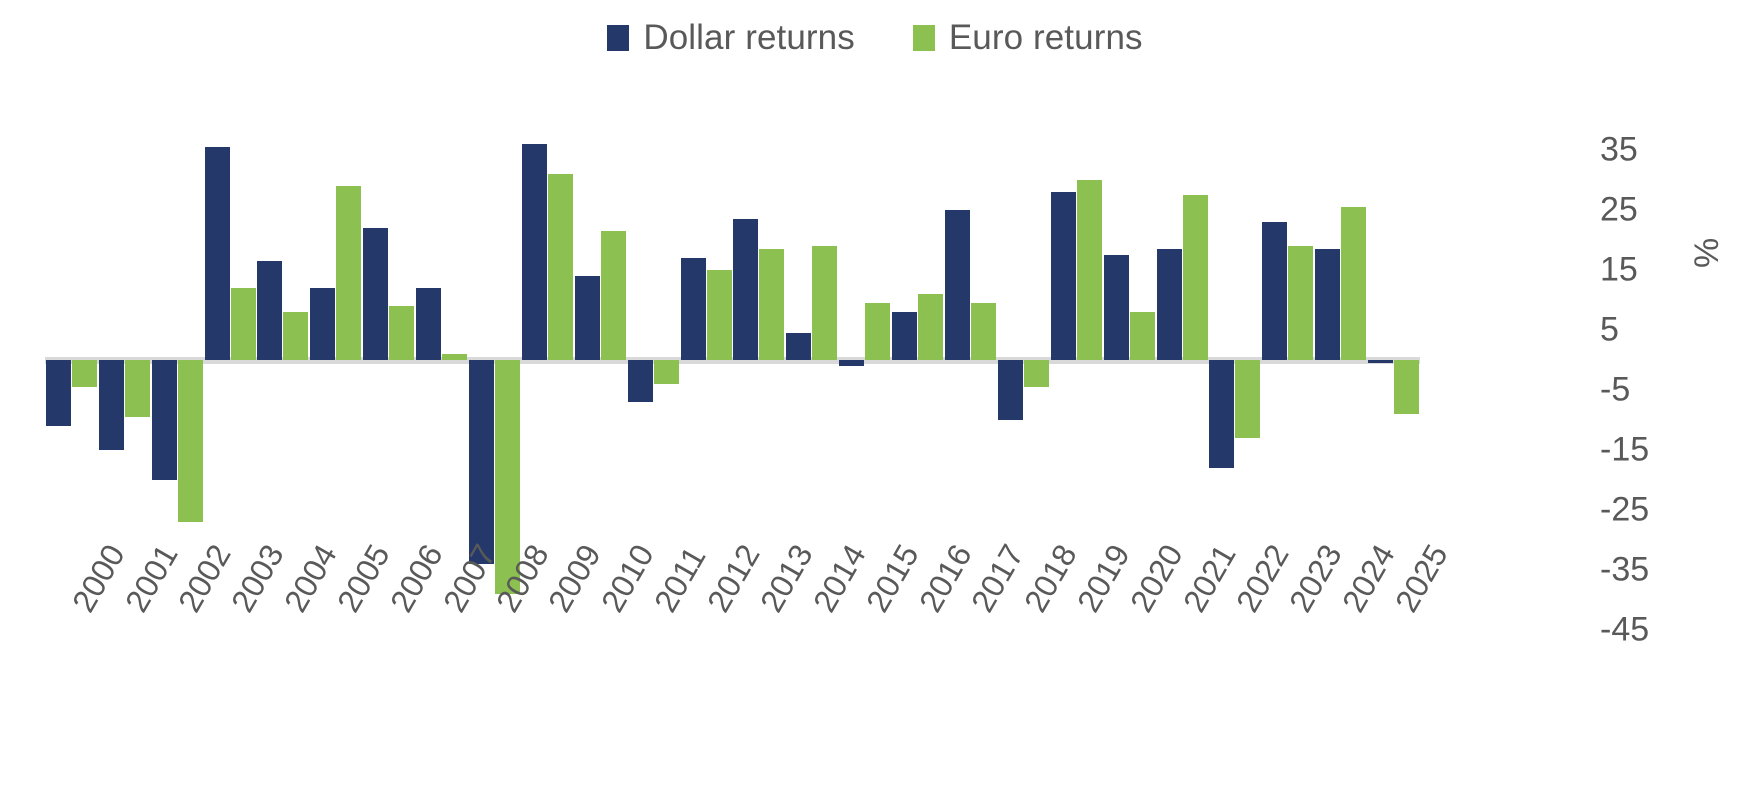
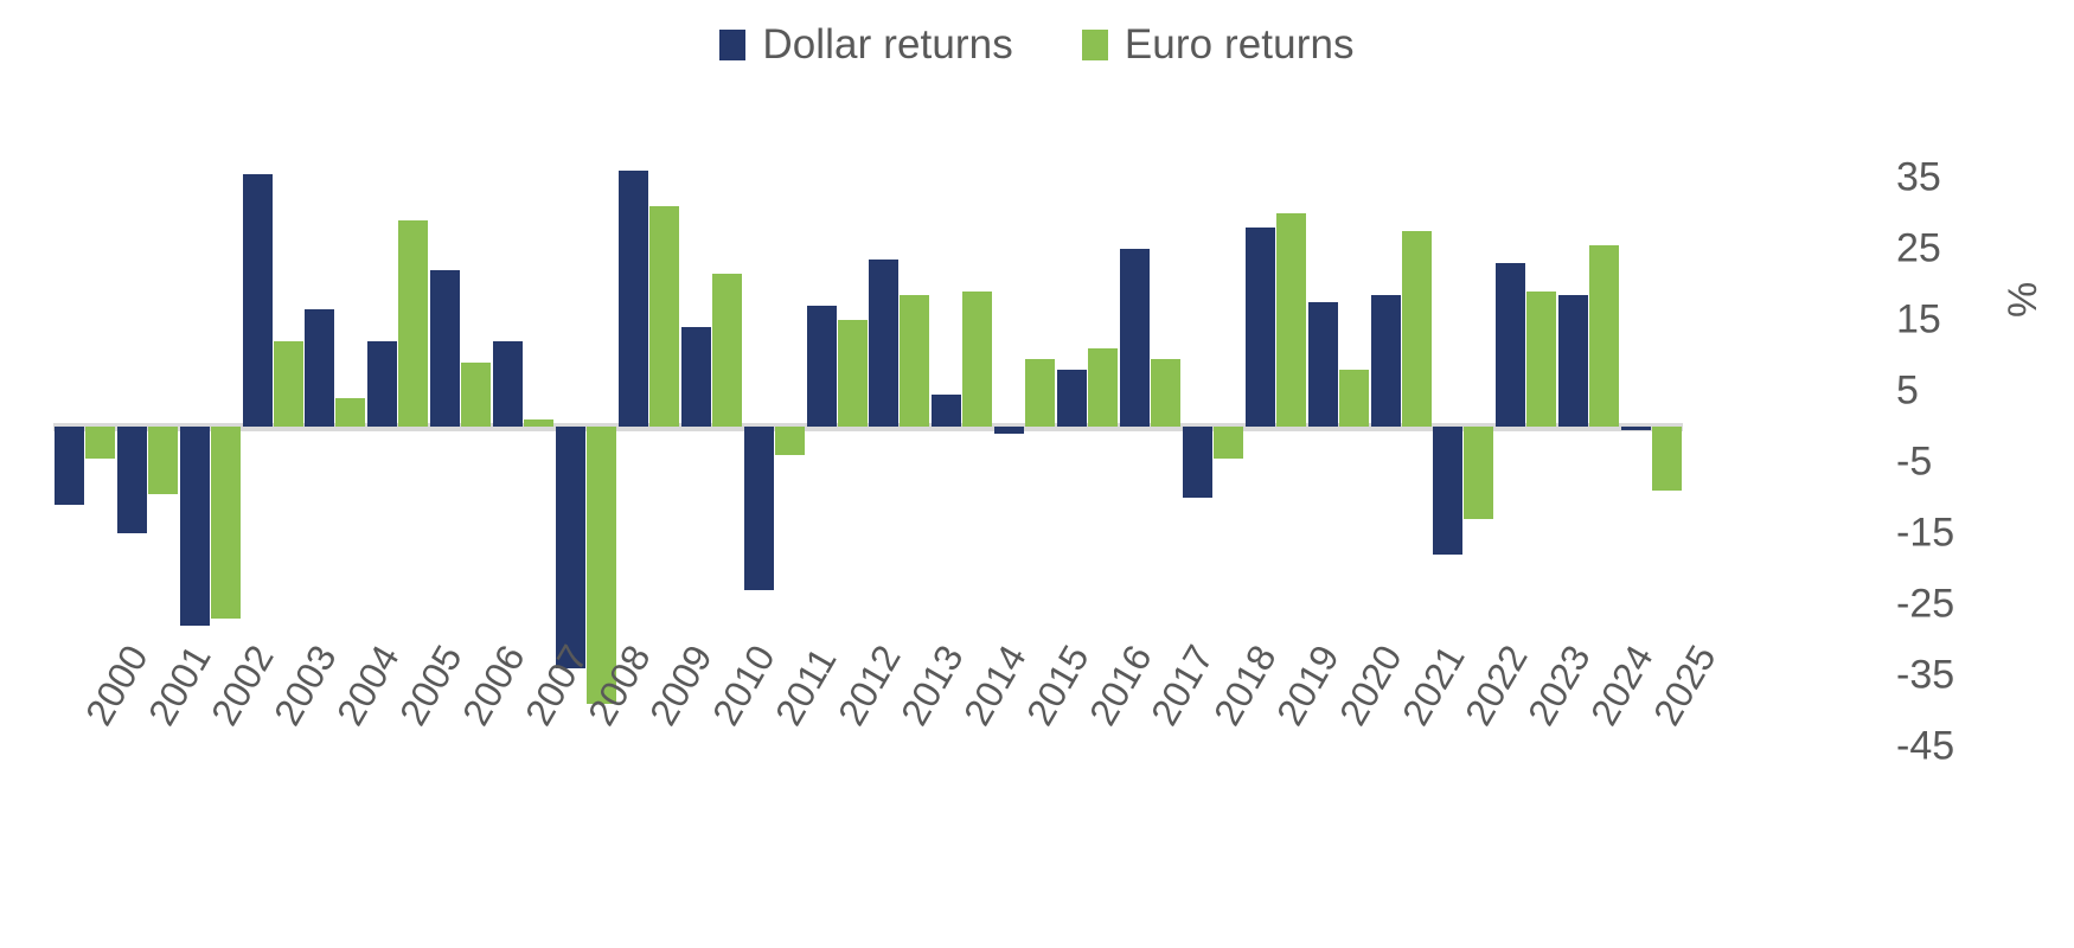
Dollar returns/2002: -20 -> -28
Euro returns/2004: 8 -> 4
Dollar returns/2011: -7 -> -23
